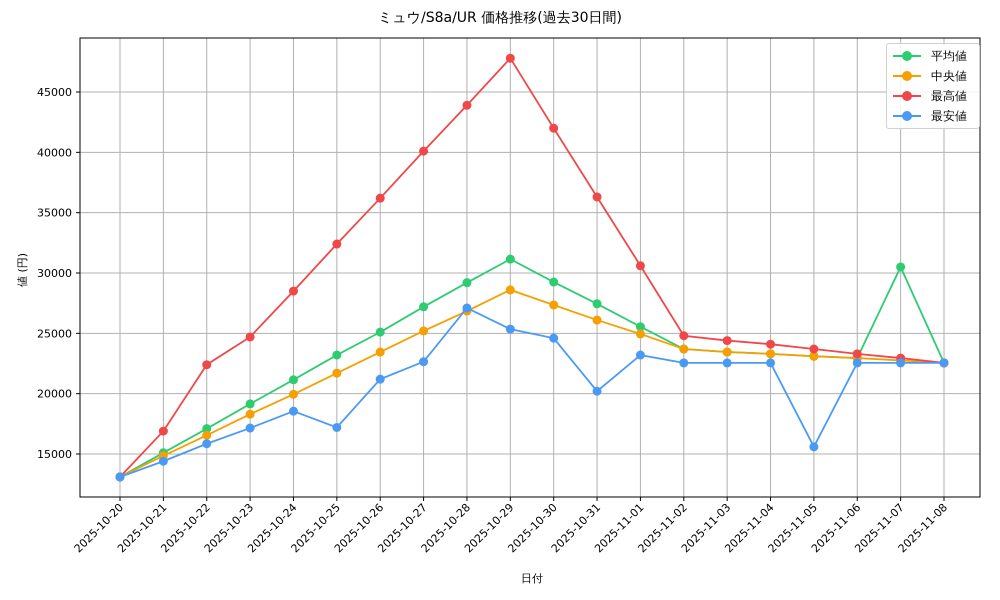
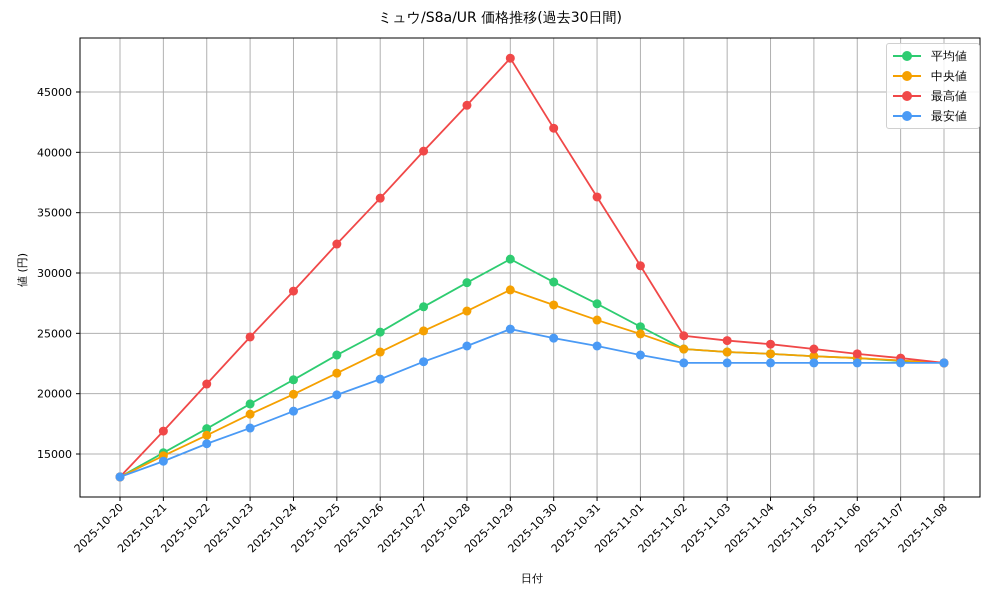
最高値/2025-10-22: 22400 -> 20800
最安値/2025-10-25: 17200 -> 19900
最安値/2025-10-28: 27100 -> 24000
最安値/2025-10-31: 20200 -> 24000
最安値/2025-11-05: 15600 -> 22600
平均値/2025-11-07: 30500 -> 22700
